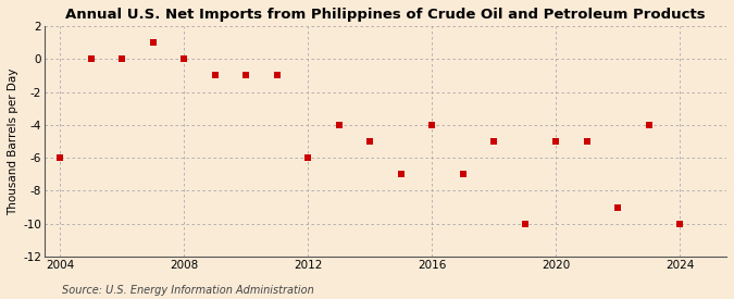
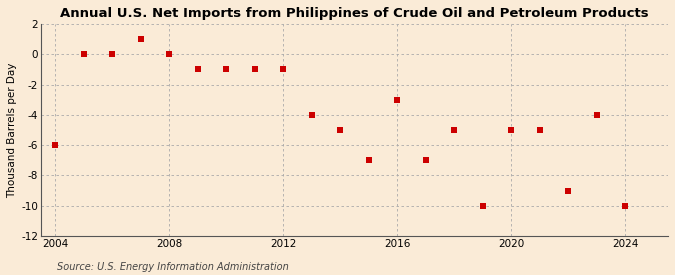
2012: -6 -> -1
2016: -4 -> -3
